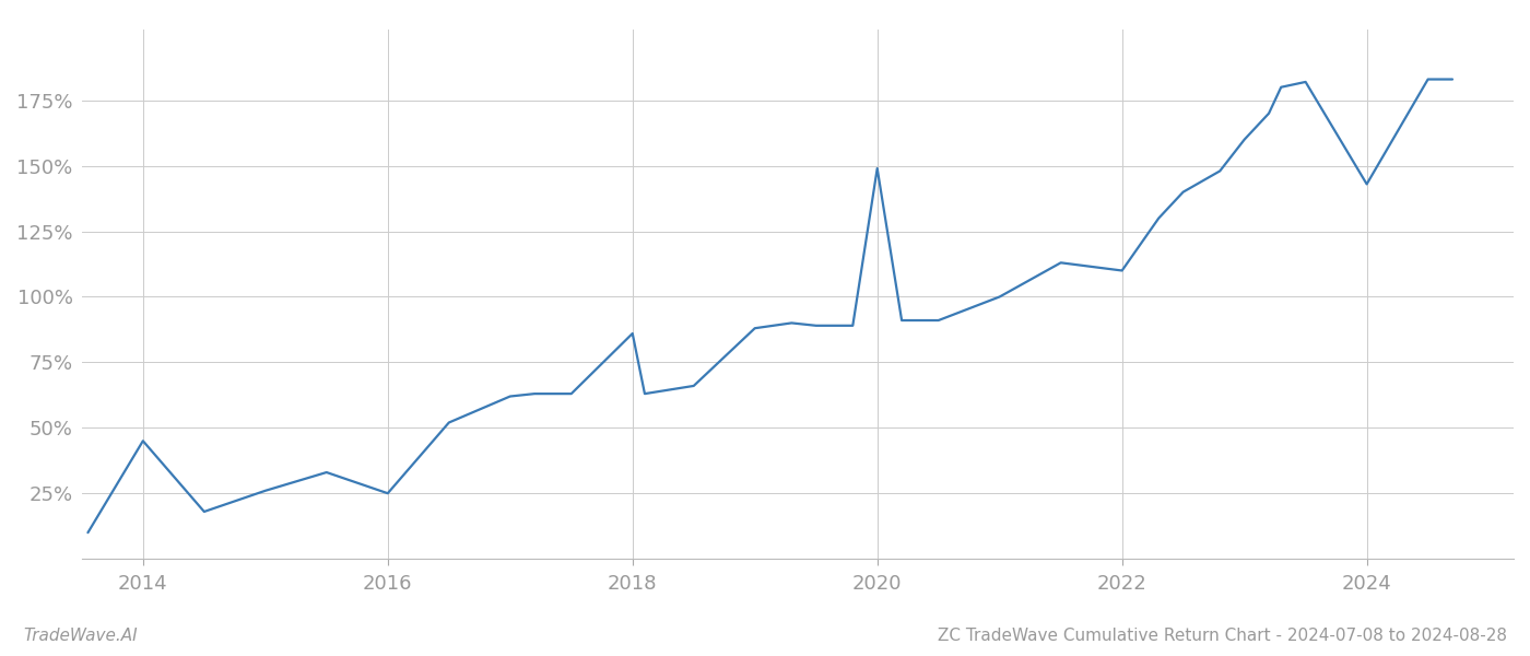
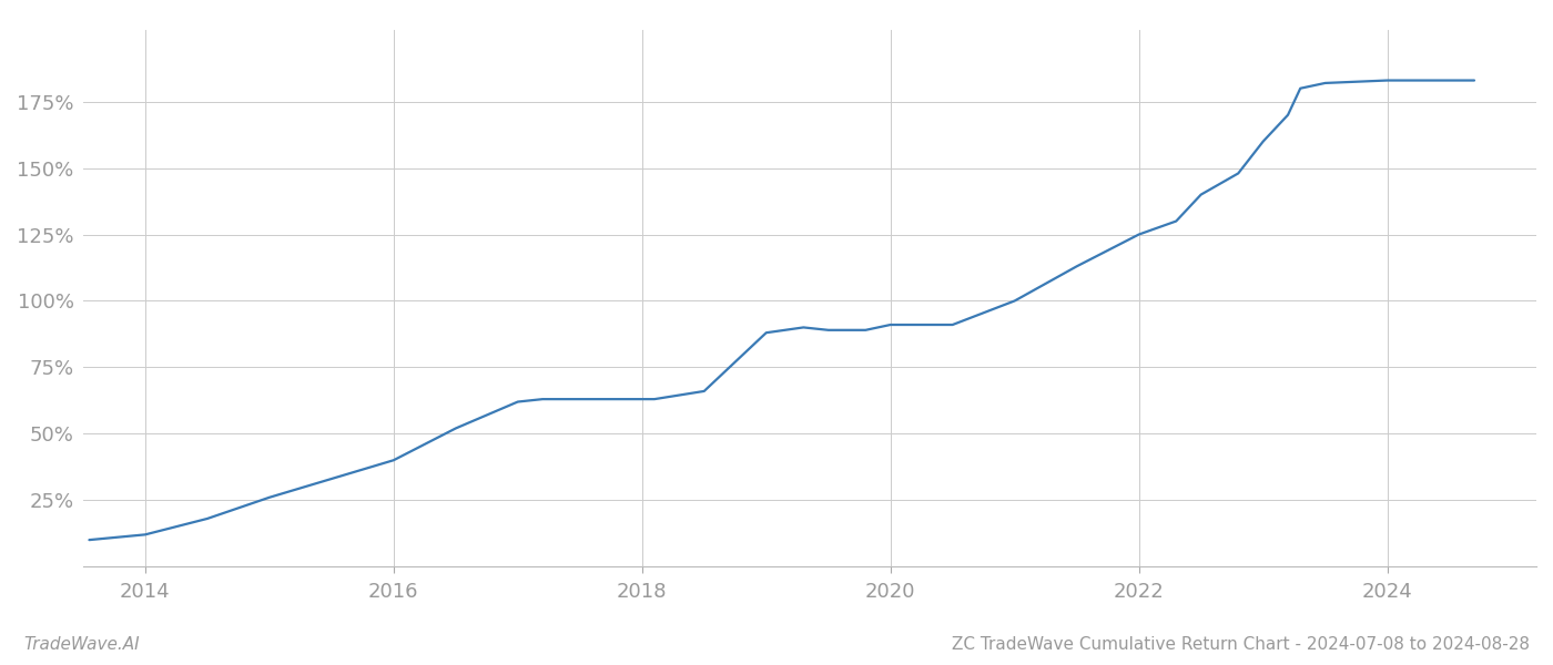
2014: 45% -> 12%
2016: 25% -> 40%
2018: 86% -> 63%
2020: 149% -> 91%
2022: 110% -> 125%
2024: 143% -> 183%
